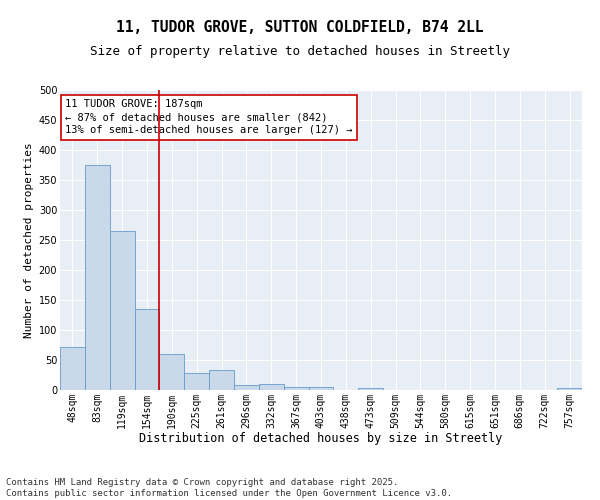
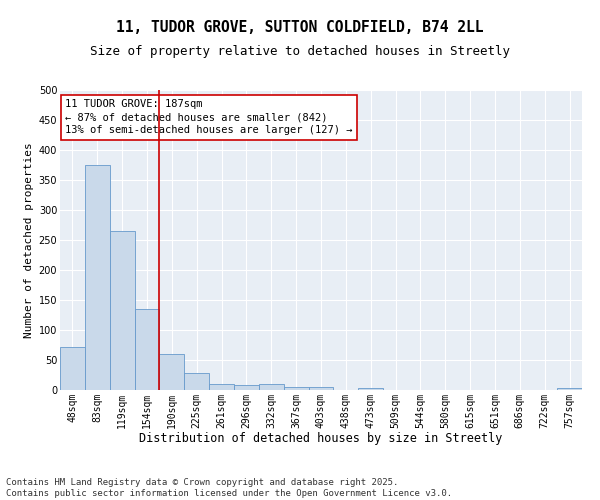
261sqm: 34 -> 10
